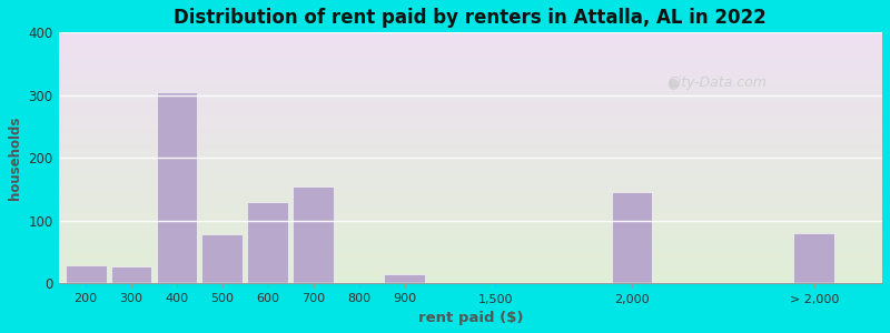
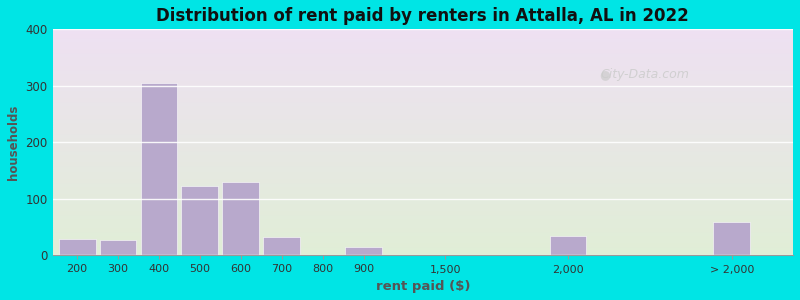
500: 78 -> 122
700: 154 -> 32
2,000: 146 -> 35
> 2,000: 80 -> 60
